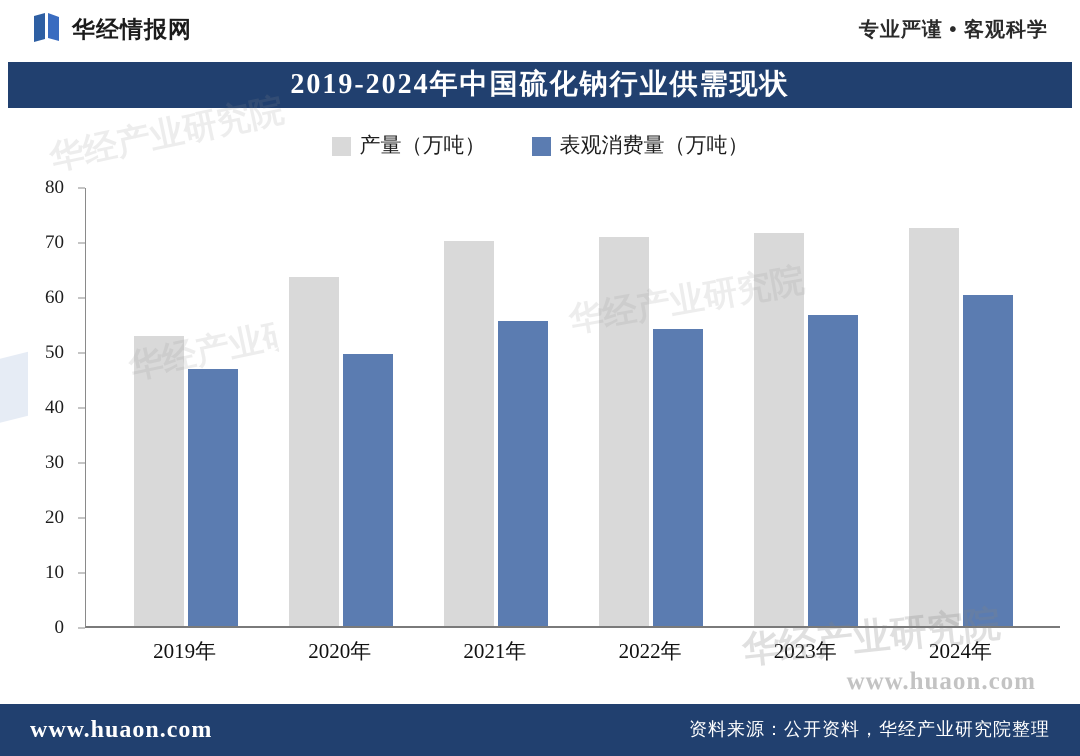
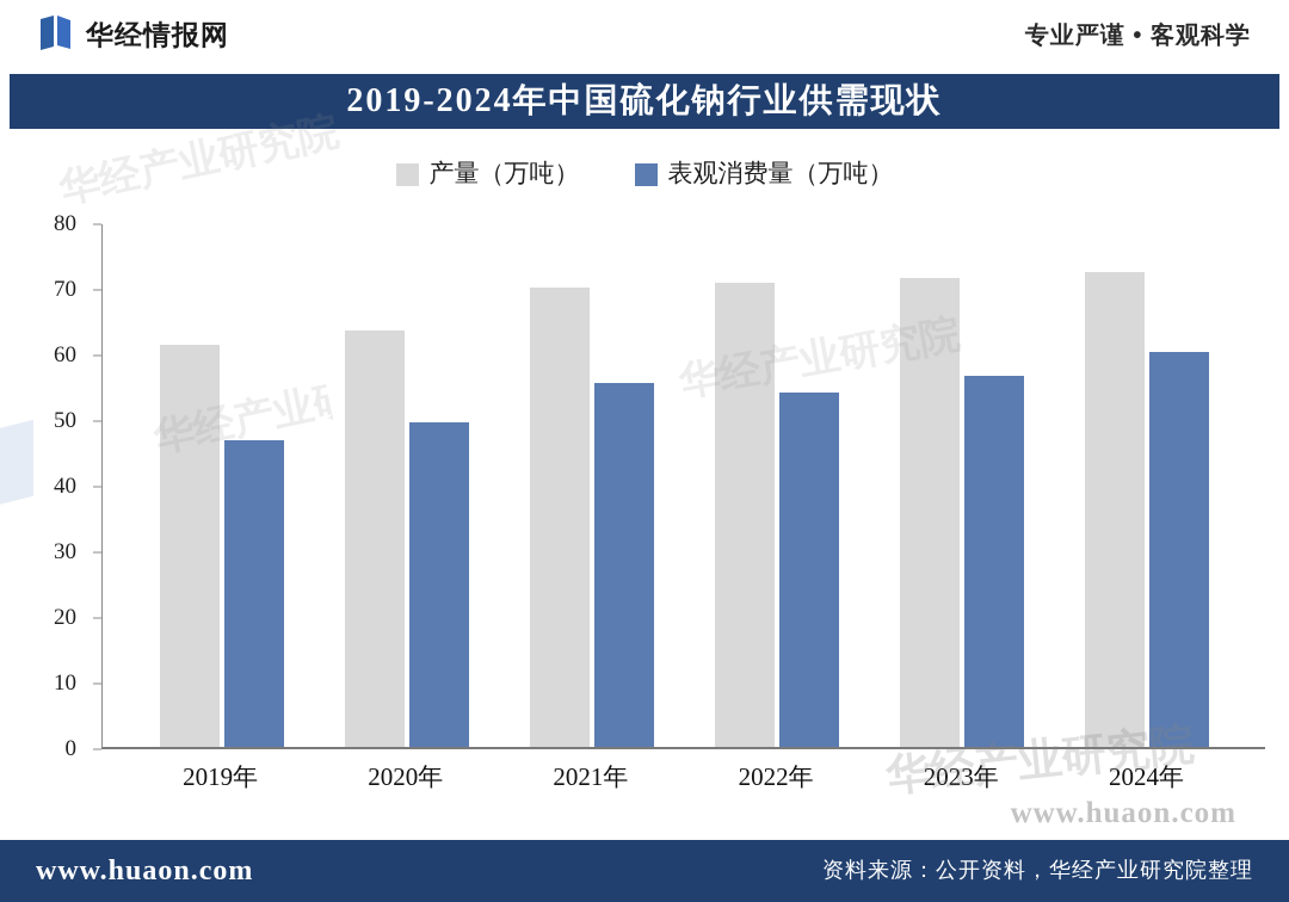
产量（万吨）/2019年: 53 -> 62
